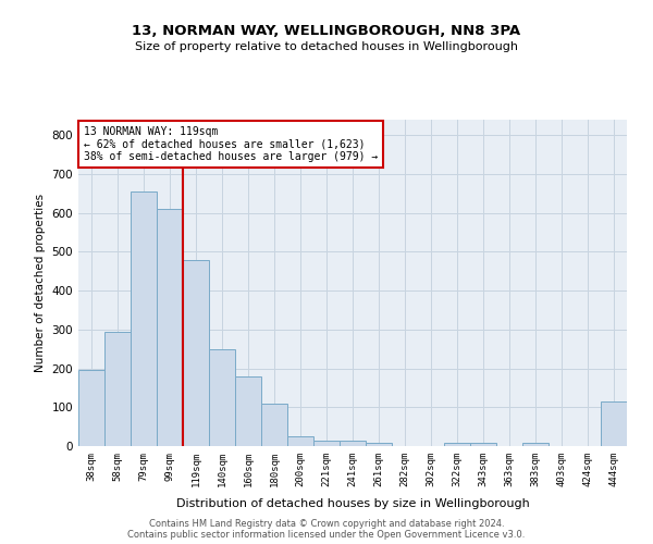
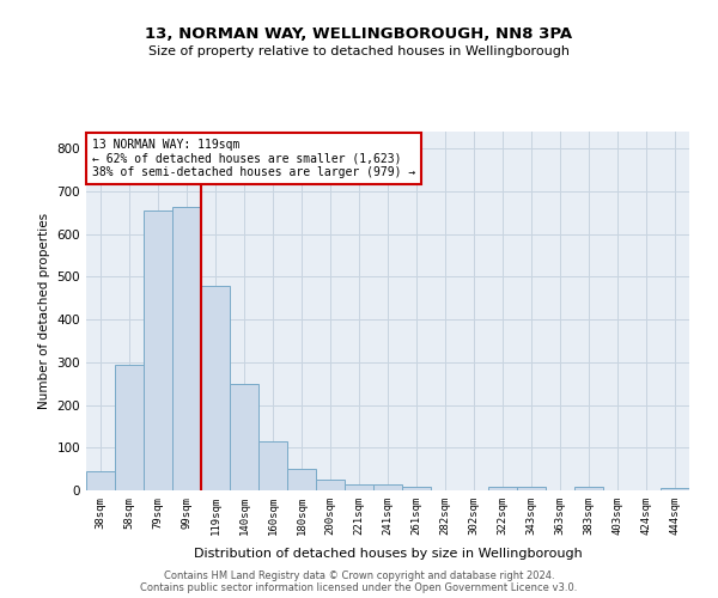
38sqm: 195 -> 45
99sqm: 610 -> 665
160sqm: 180 -> 115
180sqm: 110 -> 50
444sqm: 115 -> 5
